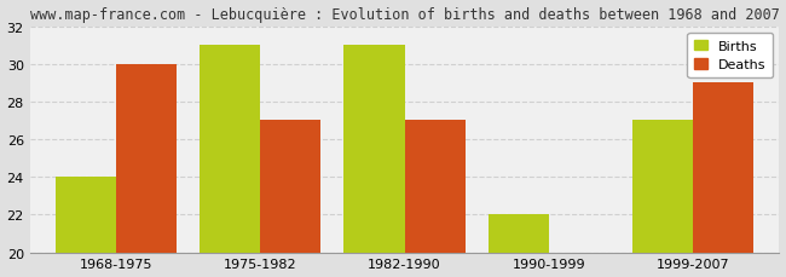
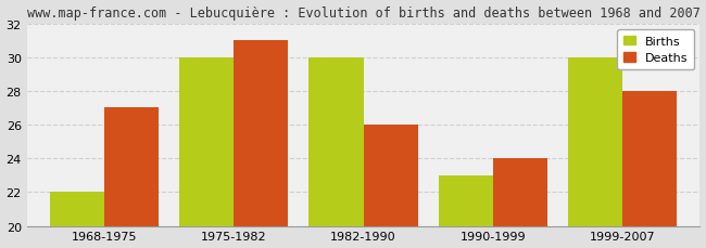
Births/1968-1975: 24 -> 22
Deaths/1968-1975: 30 -> 27
Births/1975-1982: 31 -> 30
Deaths/1975-1982: 27 -> 31
Births/1982-1990: 31 -> 30
Deaths/1982-1990: 27 -> 26
Births/1990-1999: 22 -> 23
Deaths/1990-1999: 20 -> 24
Births/1999-2007: 27 -> 30
Deaths/1999-2007: 29 -> 28
